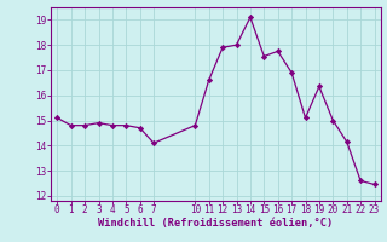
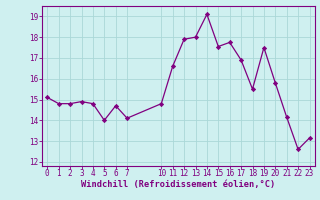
5: 14.80 -> 14.00
18: 15.10 -> 15.50
19: 16.35 -> 17.50
20: 15.00 -> 15.80
23: 12.45 -> 13.15
